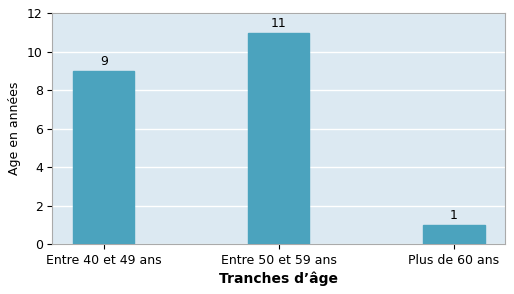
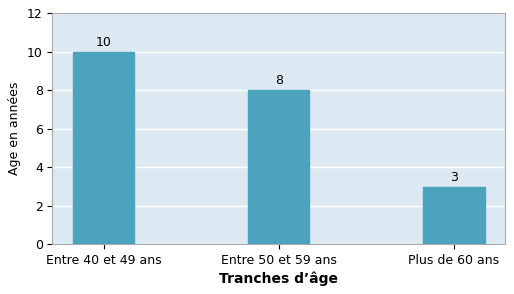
Entre 40 et 49 ans: 9 -> 10
Entre 50 et 59 ans: 11 -> 8
Plus de 60 ans: 1 -> 3
